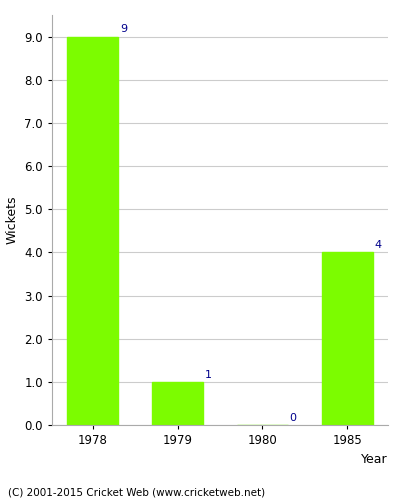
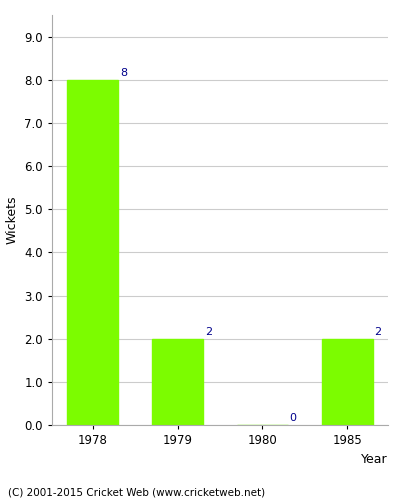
1978: 9 -> 8
1979: 1 -> 2
1985: 4 -> 2
